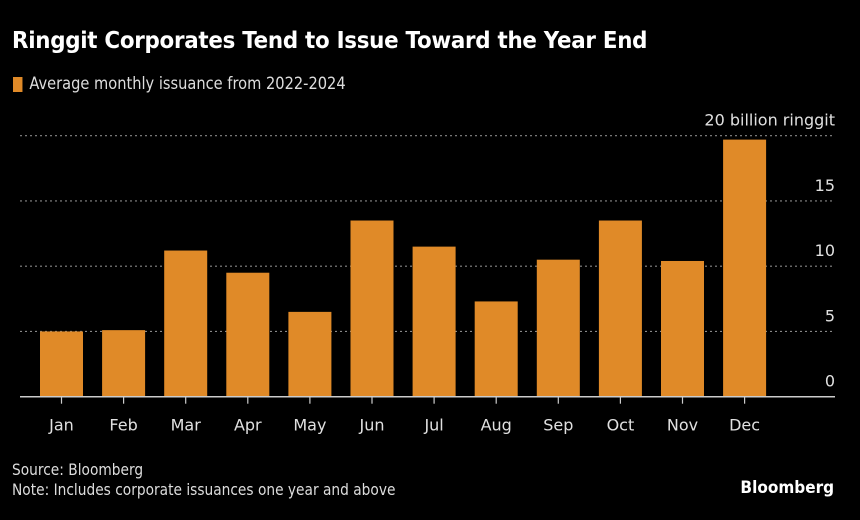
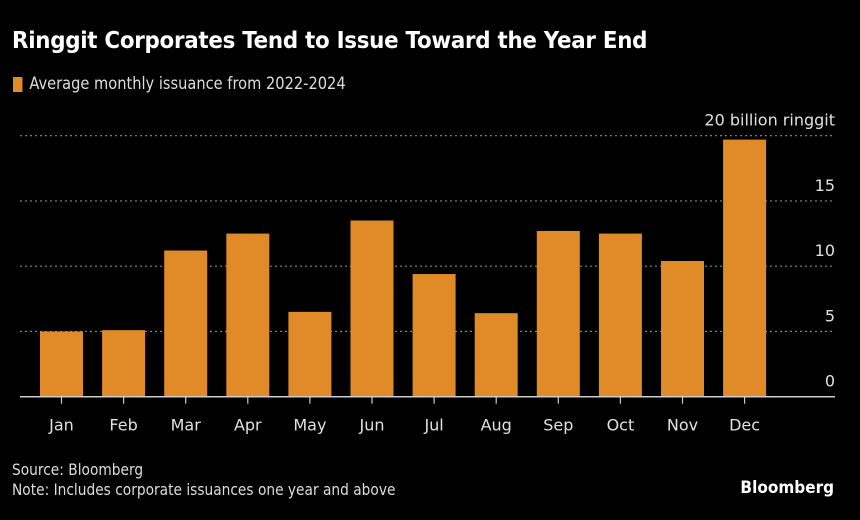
Apr: 9.5 -> 12.5
Jul: 11.5 -> 9.4
Aug: 7.3 -> 6.4
Sep: 10.5 -> 12.7
Oct: 13.5 -> 12.5
